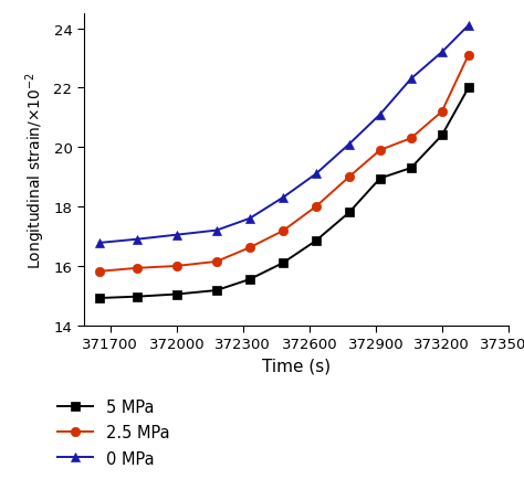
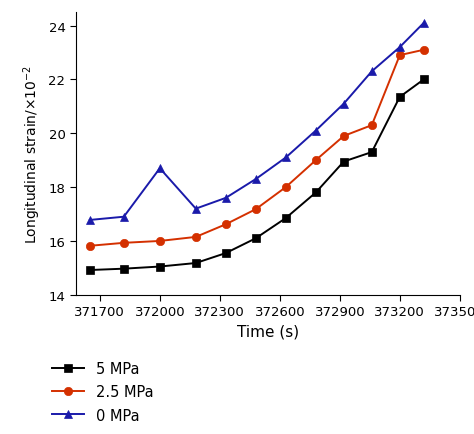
0 MPa/372000: 17.05 -> 18.70
5 MPa/373200: 20.40 -> 21.35
2.5 MPa/373200: 21.20 -> 22.90
